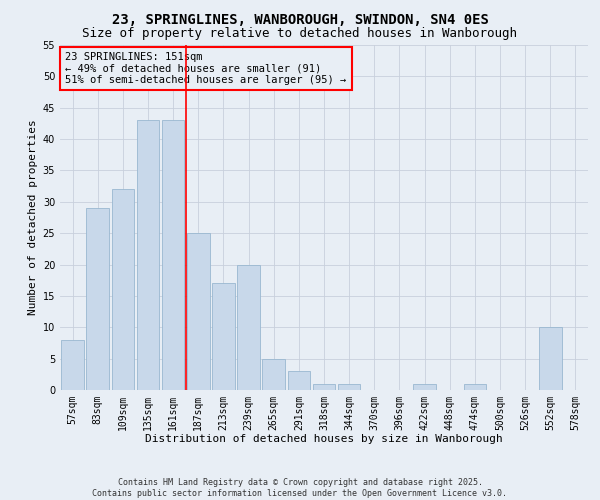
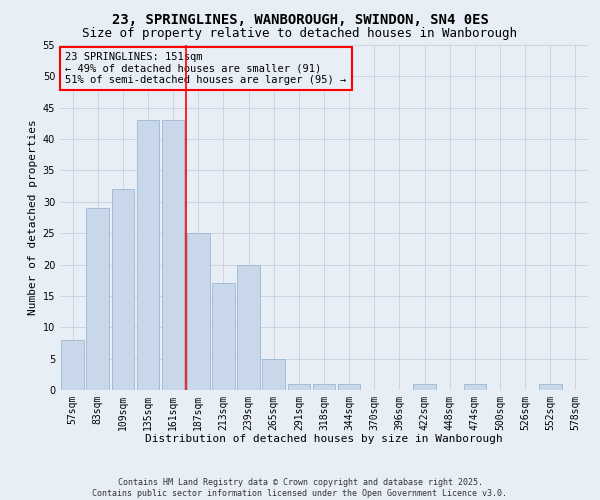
291sqm: 3 -> 1
552sqm: 10 -> 1
